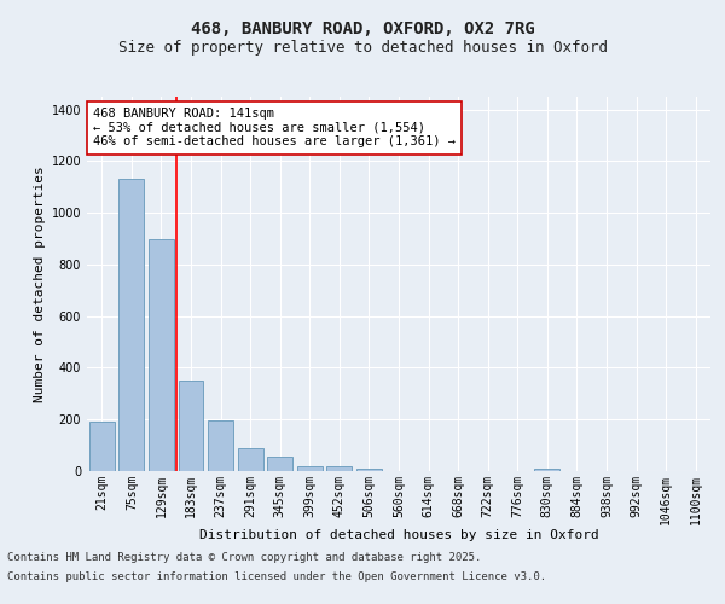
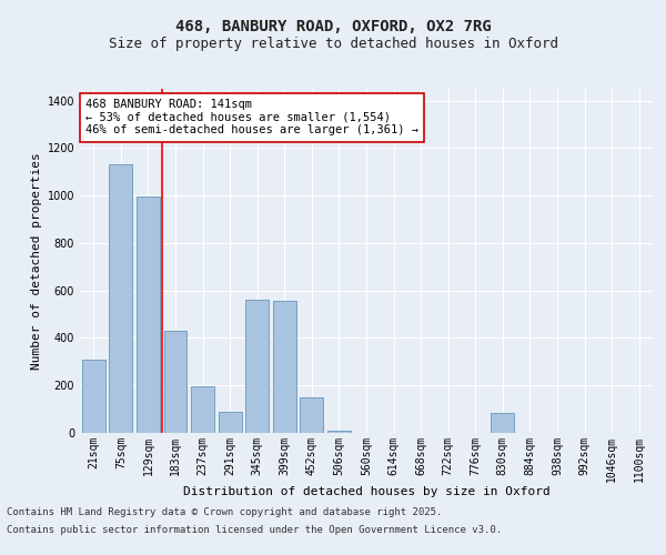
21sqm: 190 -> 310
129sqm: 900 -> 995
183sqm: 350 -> 430
345sqm: 55 -> 560
399sqm: 20 -> 555
452sqm: 20 -> 150
830sqm: 10 -> 85
